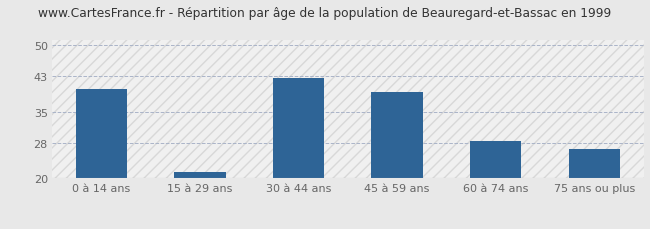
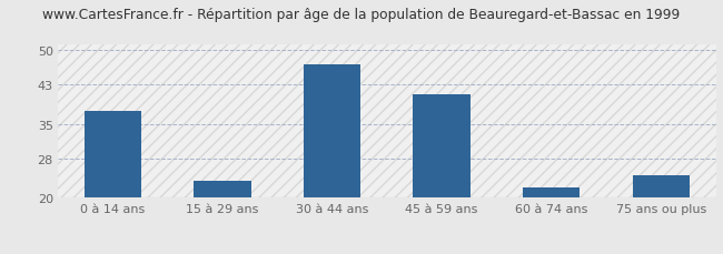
0 à 14 ans: 40.0 -> 37.5
15 à 29 ans: 21.5 -> 23.5
30 à 44 ans: 42.5 -> 47.0
45 à 59 ans: 39.5 -> 41.0
60 à 74 ans: 28.5 -> 22.0
75 ans ou plus: 26.5 -> 24.5
